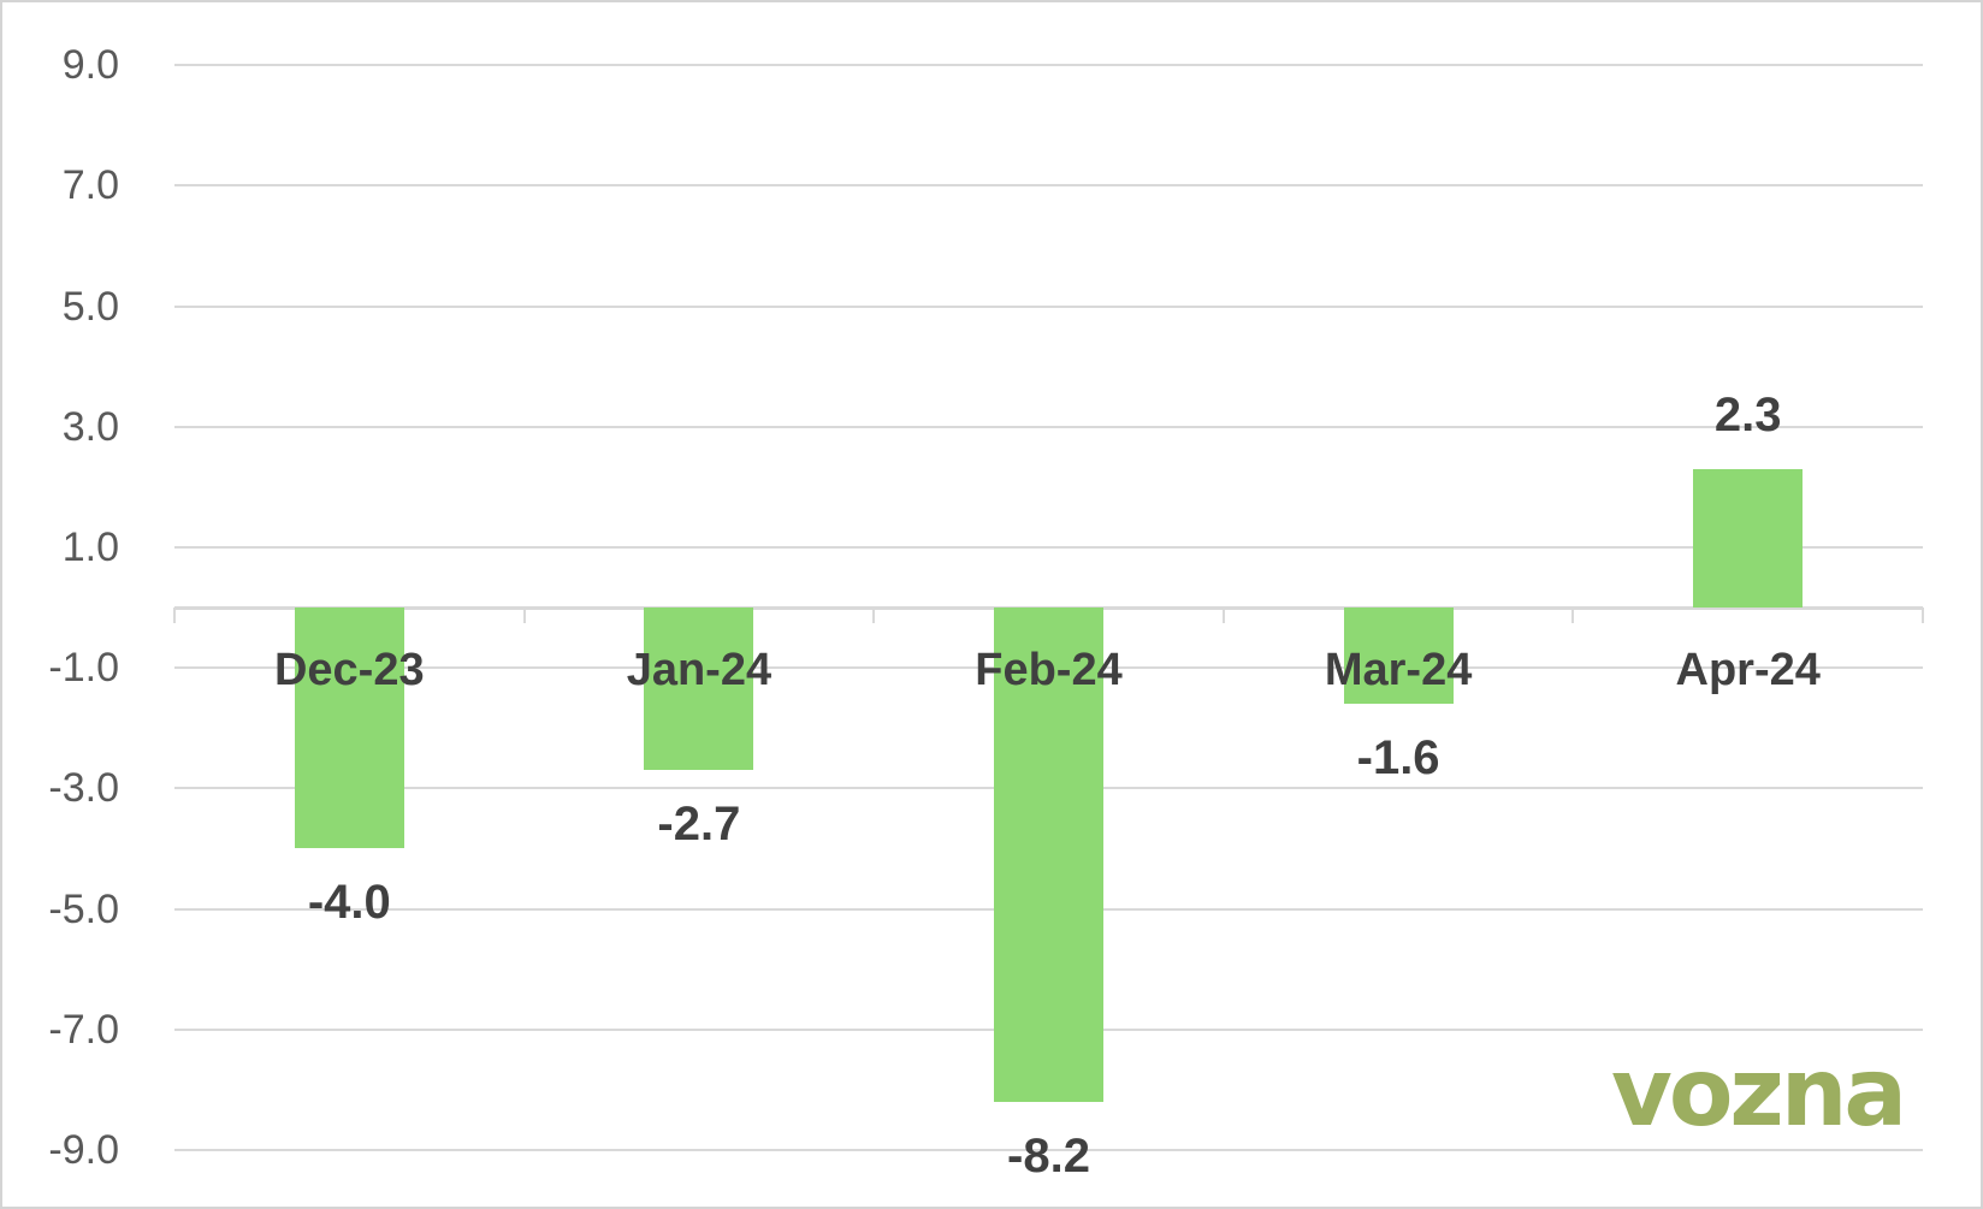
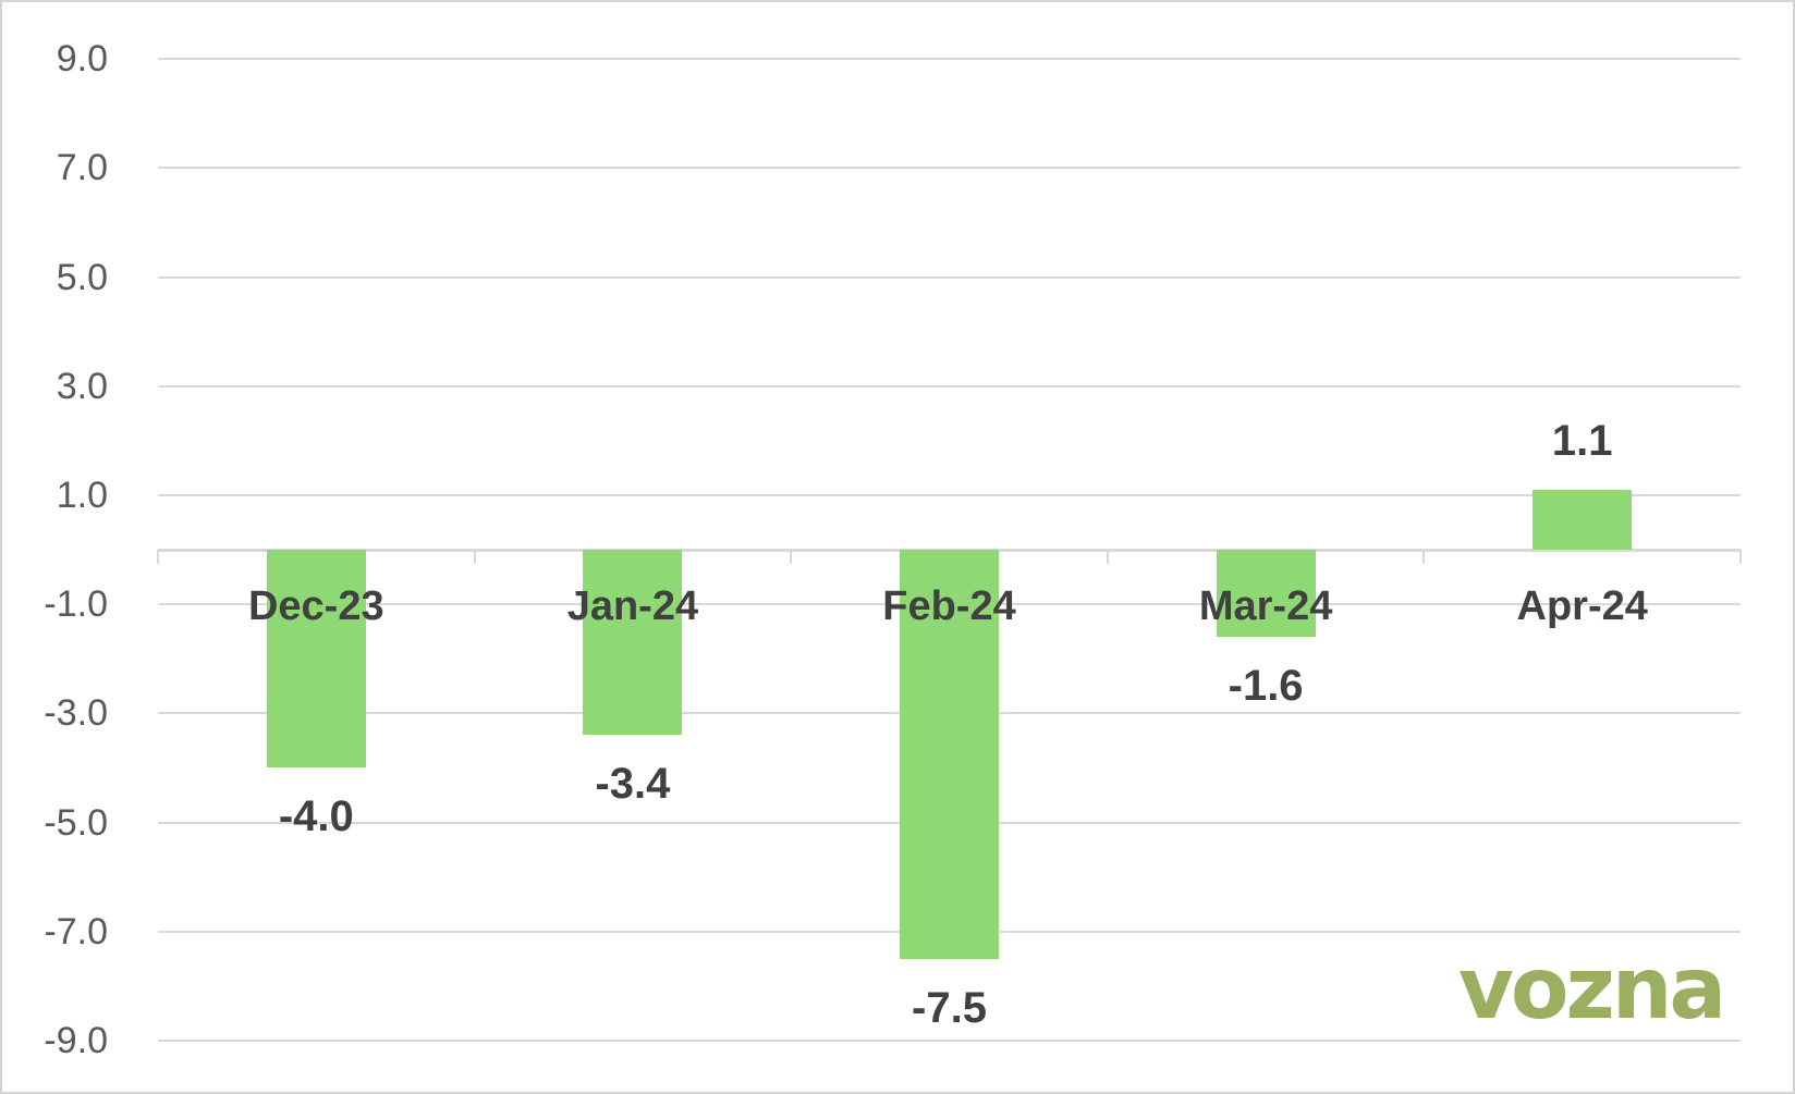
Jan-24: -2.7 -> -3.4
Feb-24: -8.2 -> -7.5
Apr-24: 2.3 -> 1.1
